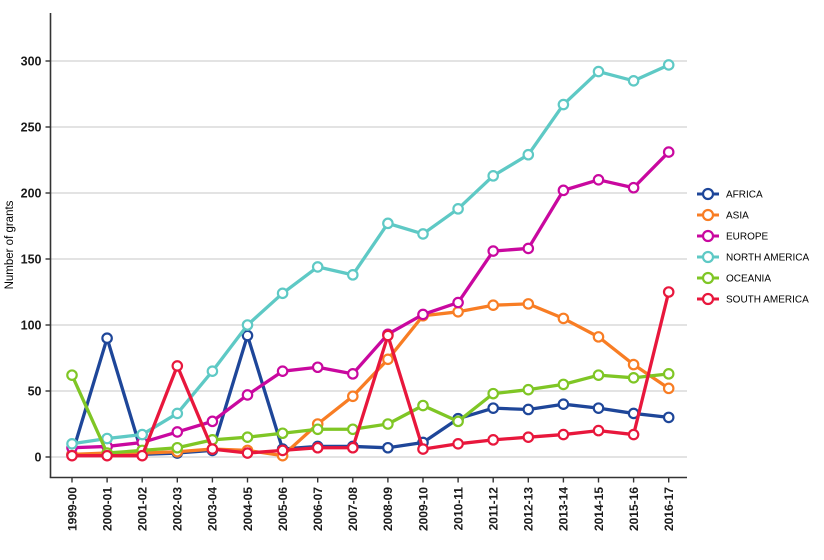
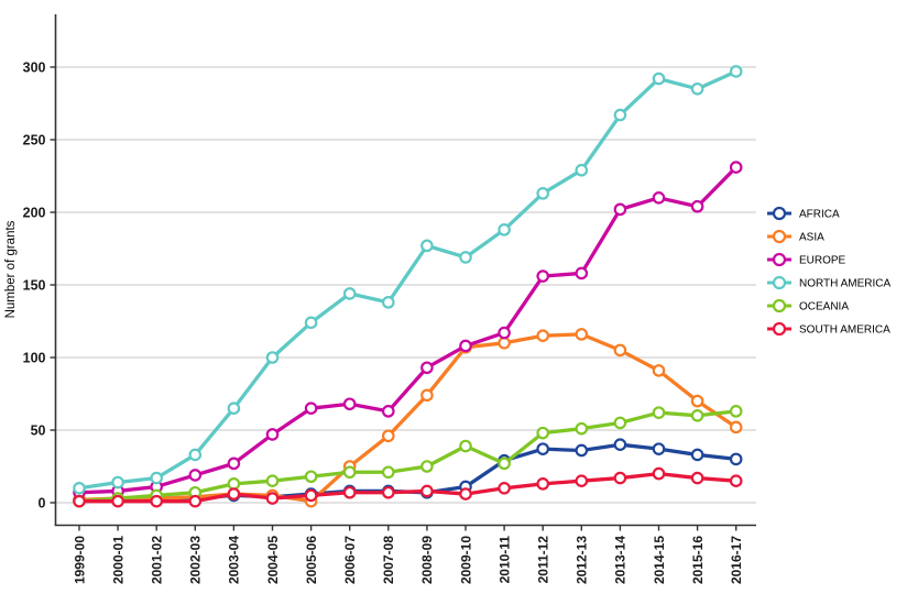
OCEANIA/1999-00: 62 -> 1
AFRICA/2000-01: 90 -> 2
SOUTH AMERICA/2002-03: 69 -> 1
AFRICA/2004-05: 92 -> 4
SOUTH AMERICA/2008-09: 92 -> 8
SOUTH AMERICA/2016-17: 125 -> 15
